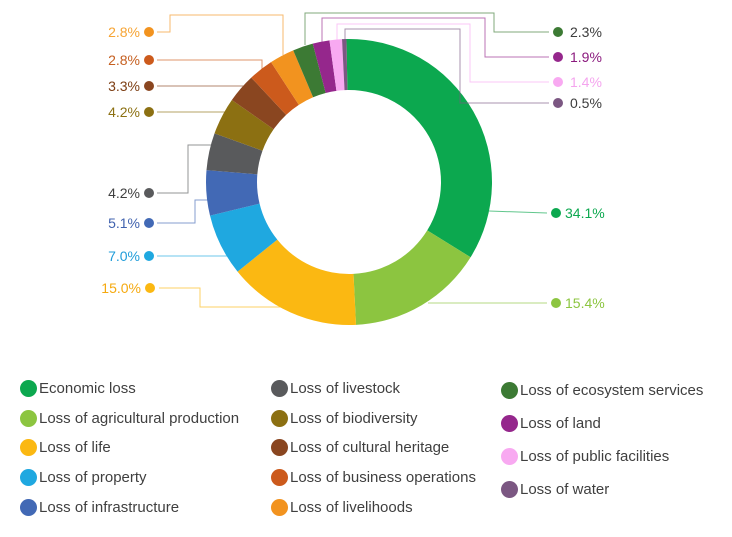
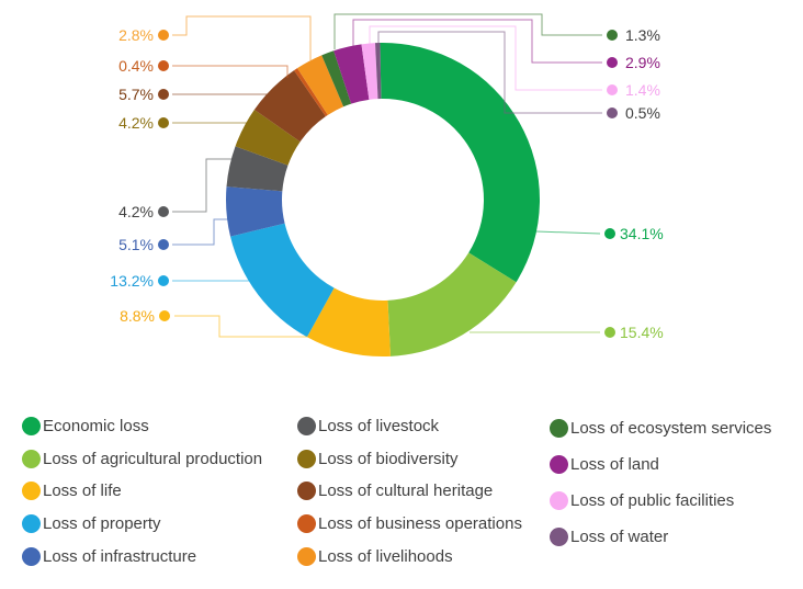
Loss of life: 15.0% -> 8.8%
Loss of property: 7.0% -> 13.2%
Loss of cultural heritage: 3.3% -> 5.7%
Loss of business operations: 2.8% -> 0.4%
Loss of ecosystem services: 2.3% -> 1.3%
Loss of land: 1.9% -> 2.9%
